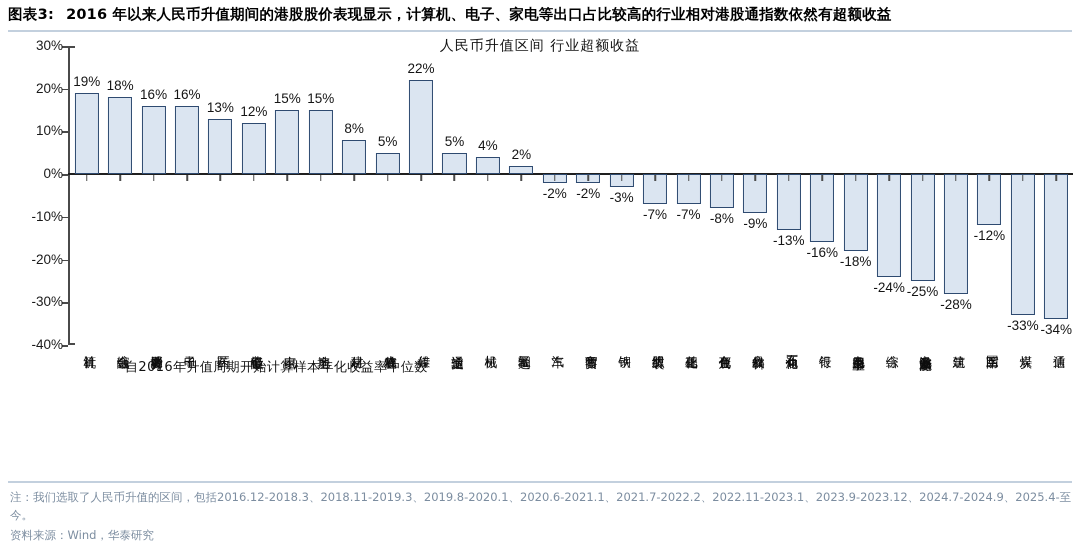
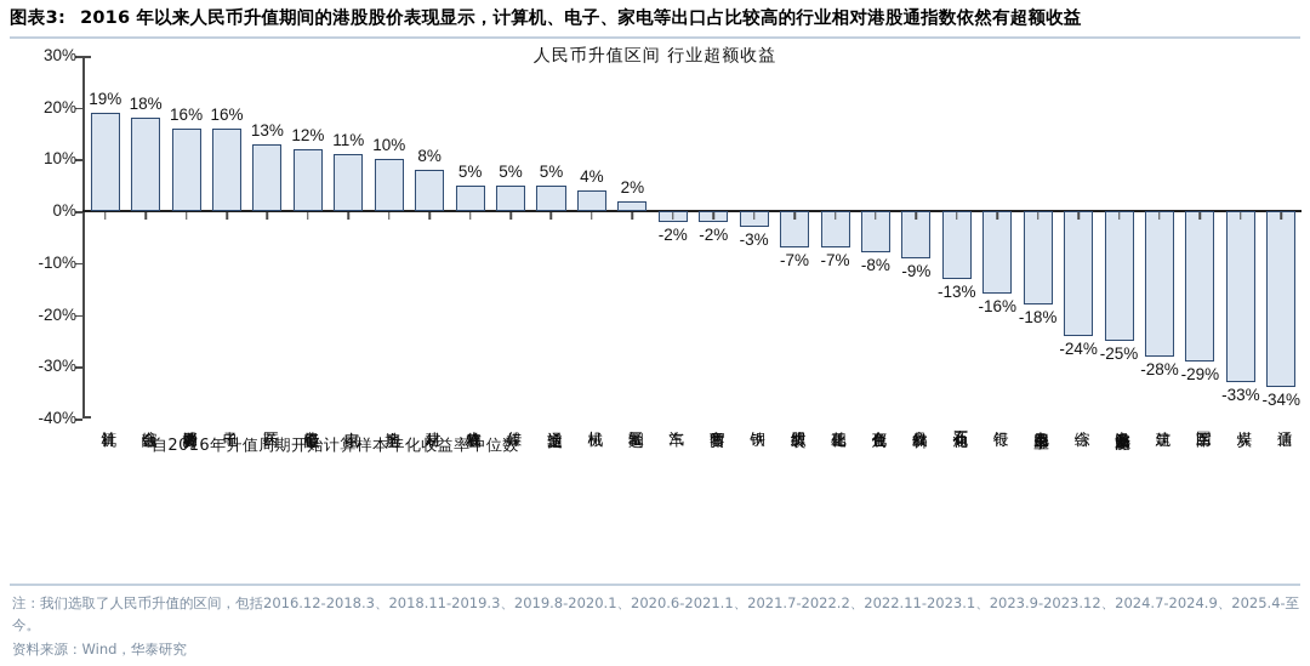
家电: 15% -> 11%
房地产: 15% -> 10%
传媒: 22% -> 5%
国防军工: -12% -> -29%
